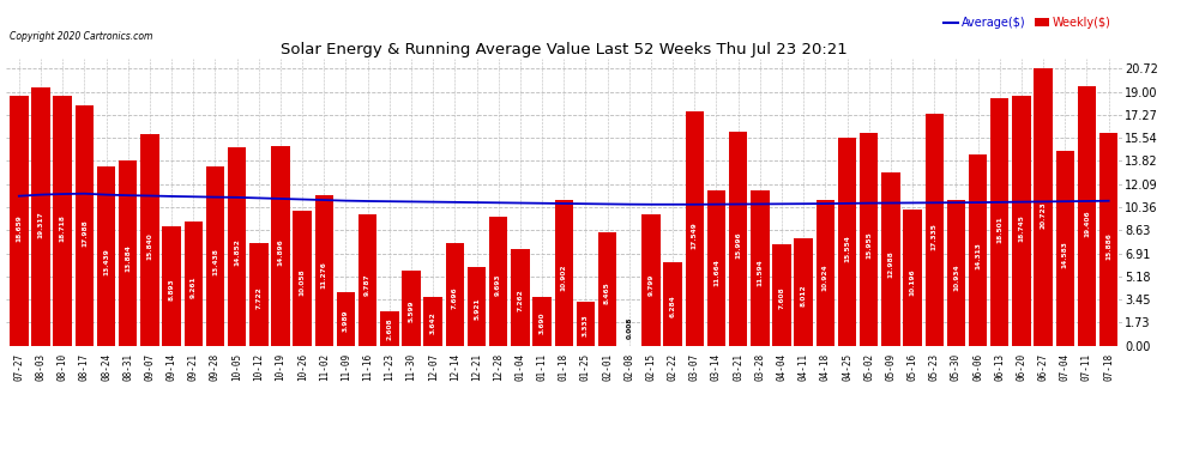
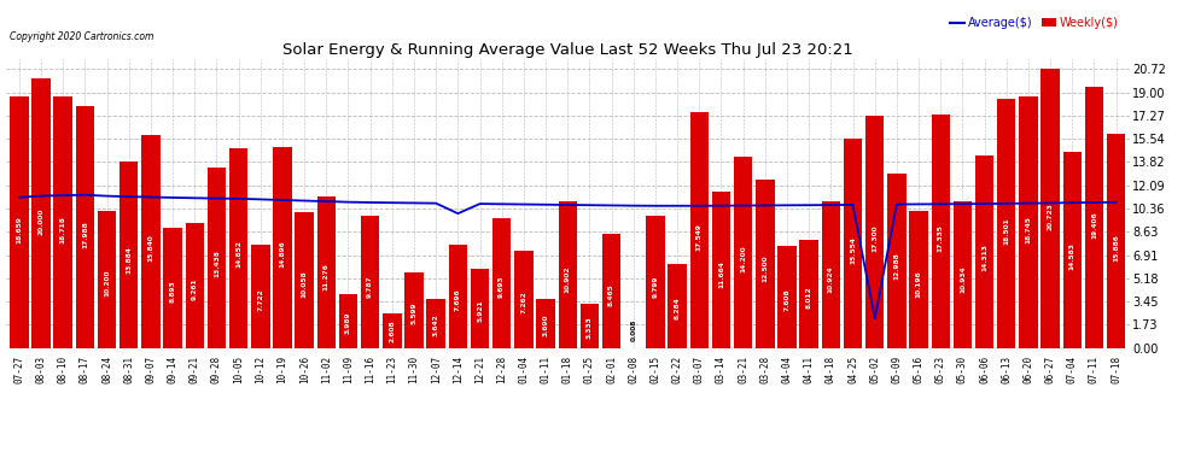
Weekly($)/08-03: 19.3 -> 20.0
Weekly($)/08-24: 13.4 -> 10.2
Average($)/12-14: 10.7 -> 10.0
Weekly($)/03-21: 16.0 -> 14.2
Weekly($)/03-28: 11.6 -> 12.5
Weekly($)/05-02: 16.0 -> 17.3
Average($)/05-02: 10.7 -> 2.2
